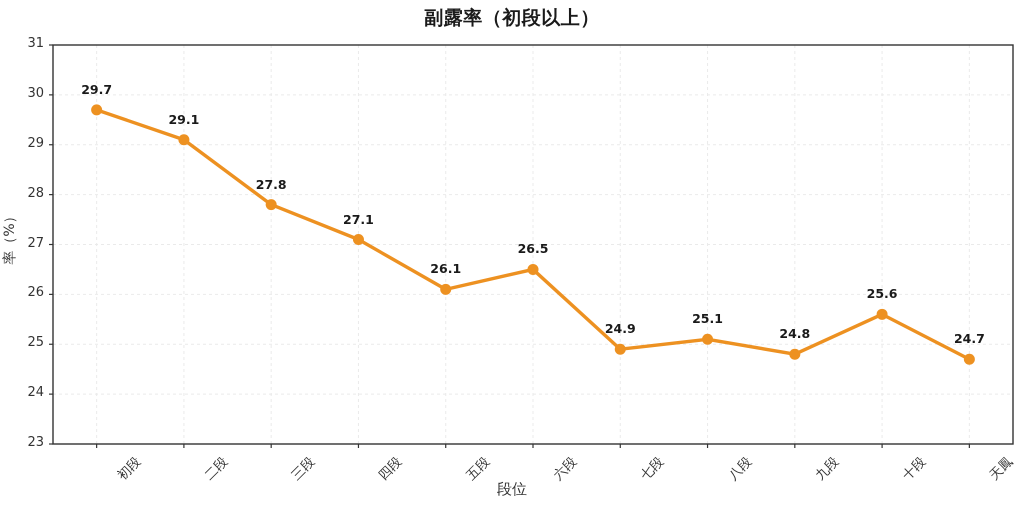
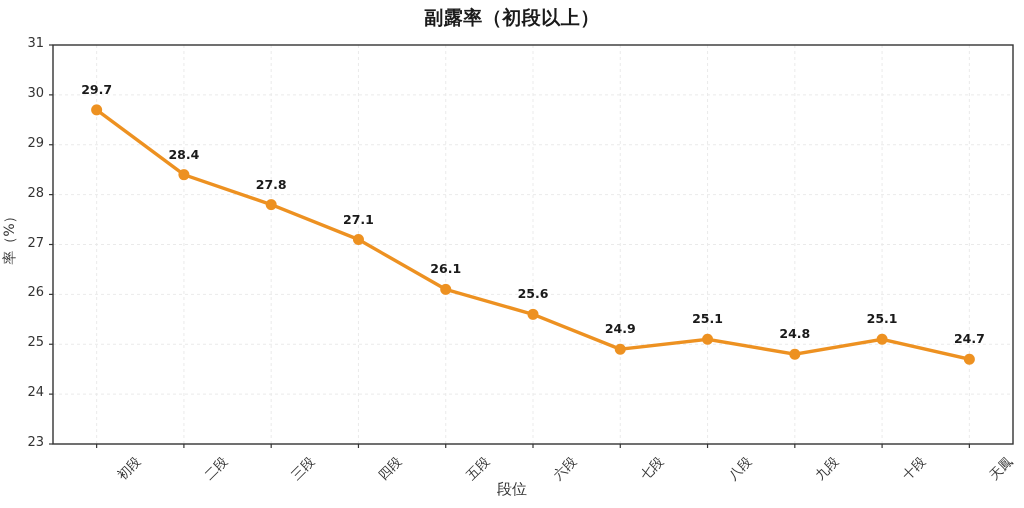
二段: 29.1 -> 28.4
六段: 26.5 -> 25.6
十段: 25.6 -> 25.1
